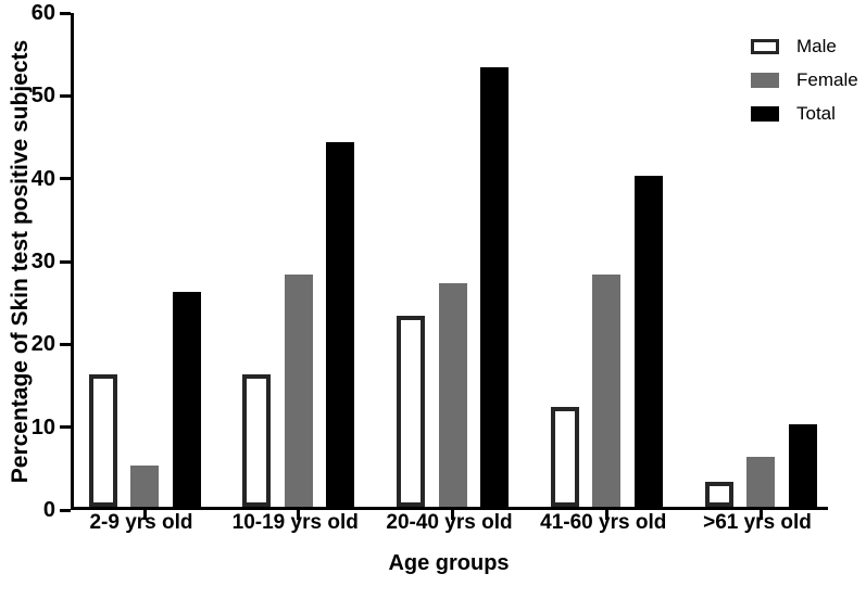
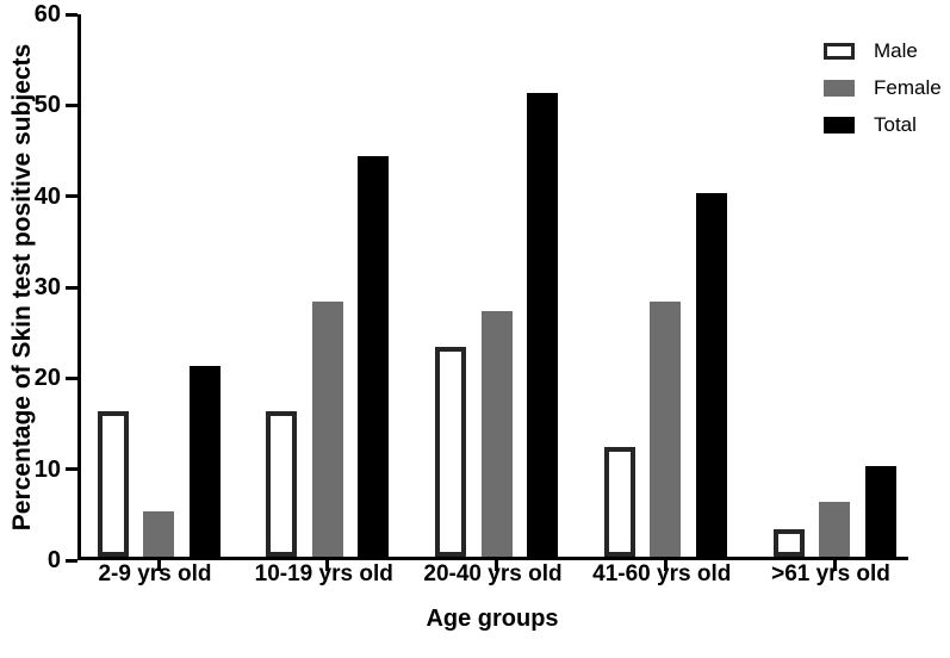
Total/2-9 yrs old: 26 -> 21
Total/20-40 yrs old: 53 -> 51
